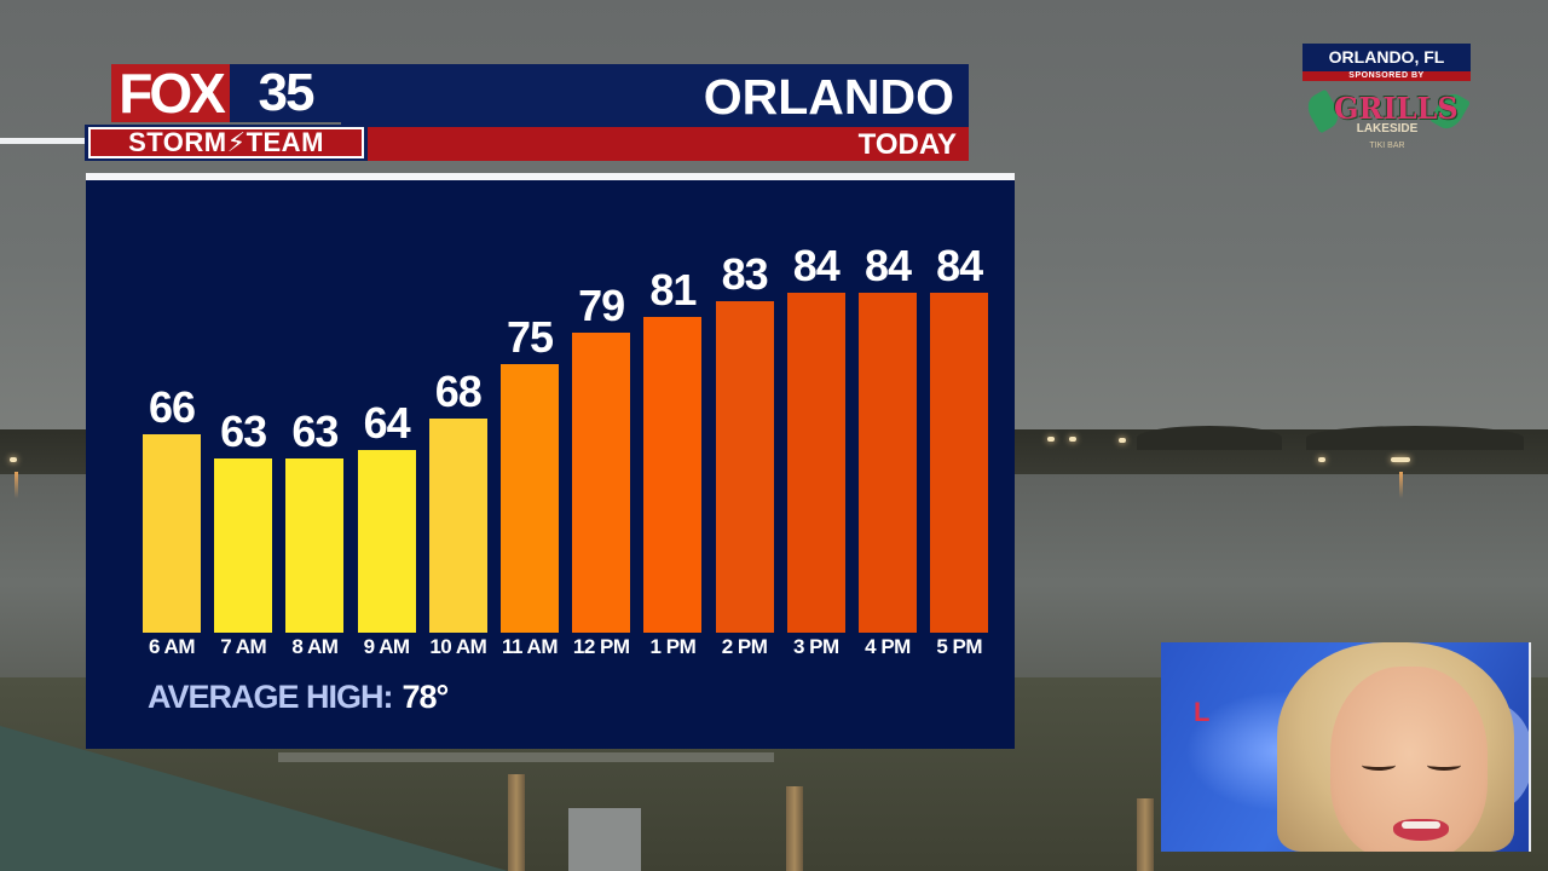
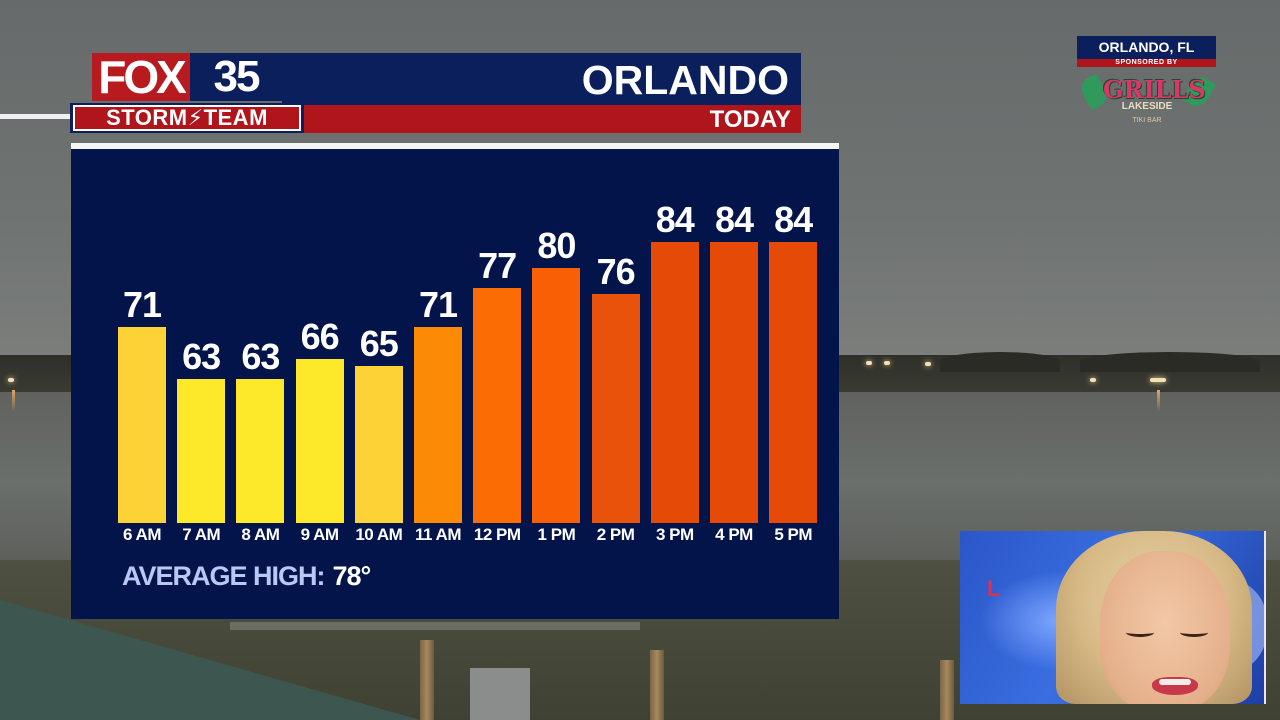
6 AM: 66 -> 71
9 AM: 64 -> 66
10 AM: 68 -> 65
11 AM: 75 -> 71
12 PM: 79 -> 77
1 PM: 81 -> 80
2 PM: 83 -> 76
